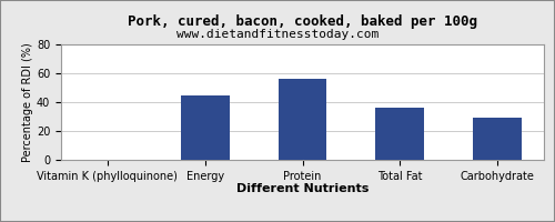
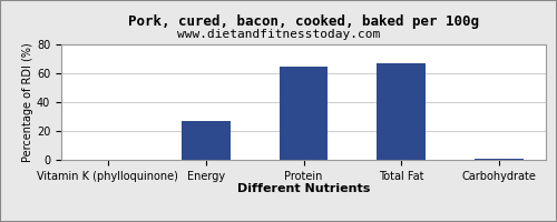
Energy: 45 -> 27
Protein: 56 -> 65
Total Fat: 36 -> 67
Carbohydrate: 29 -> 1
